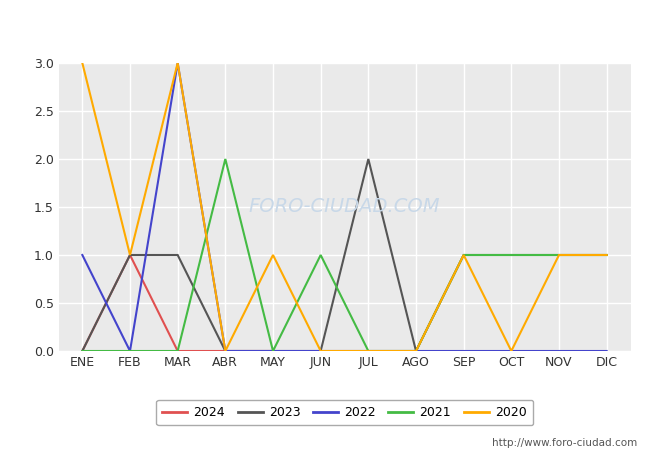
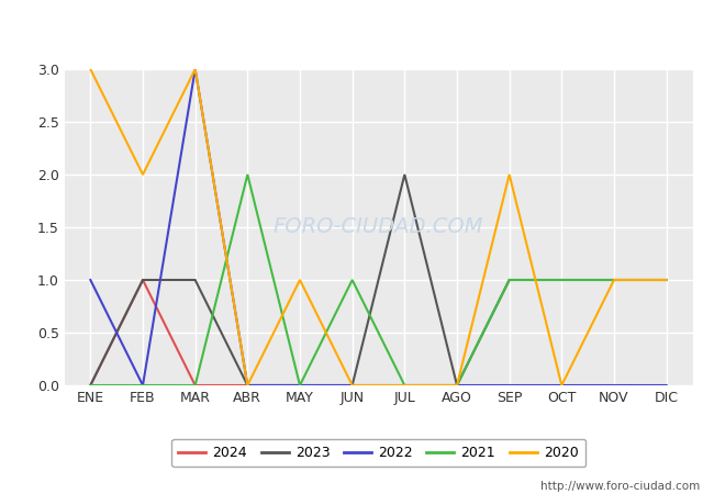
2020/FEB: 1 -> 2
2020/SEP: 1 -> 2
